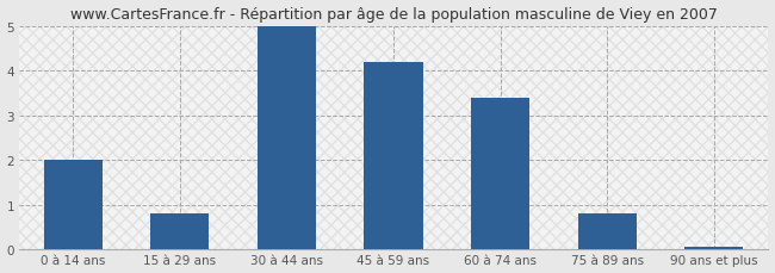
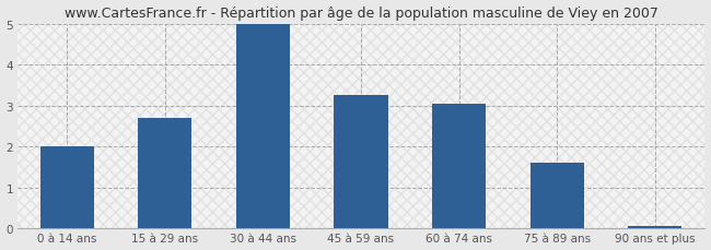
15 à 29 ans: 0.80 -> 2.70
45 à 59 ans: 4.20 -> 3.25
60 à 74 ans: 3.40 -> 3.05
75 à 89 ans: 0.80 -> 1.60
